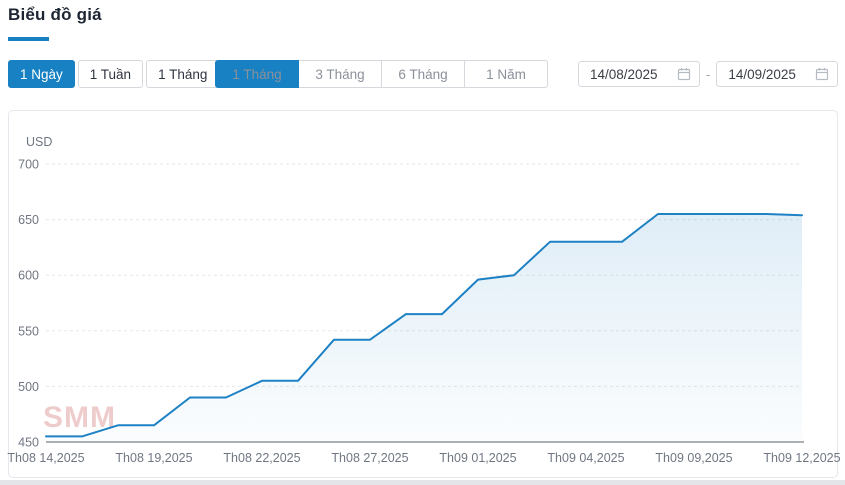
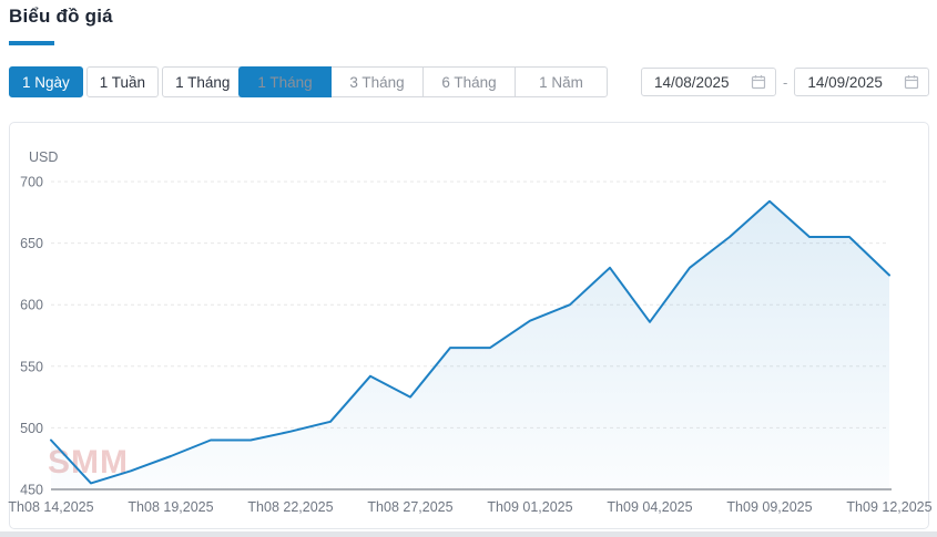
Th08 14,2025: 455 -> 490
Th08 19,2025: 465 -> 477
Th08 22,2025: 505 -> 497
Th08 27,2025: 542 -> 525
Th09 01,2025: 596 -> 587
Th09 04,2025: 630 -> 586
Th09 09,2025: 655 -> 684
Th09 12,2025: 654 -> 624
